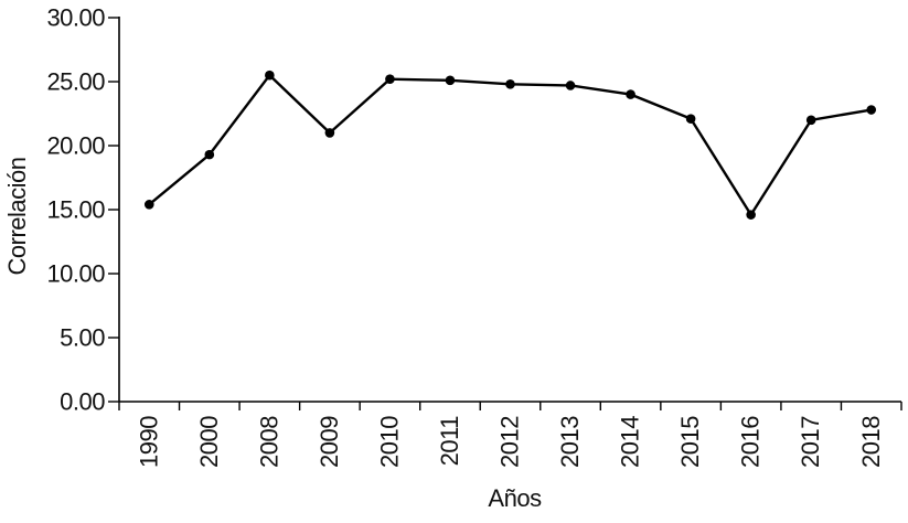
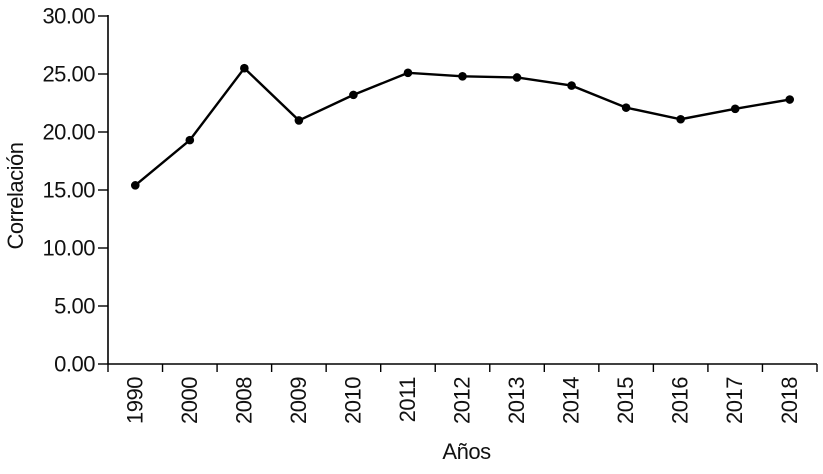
2010: 25.2 -> 23.2
2016: 14.6 -> 21.1
